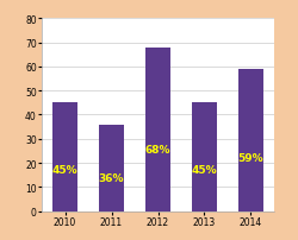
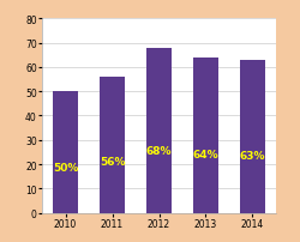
2010: 45% -> 50%
2011: 36% -> 56%
2013: 45% -> 64%
2014: 59% -> 63%
